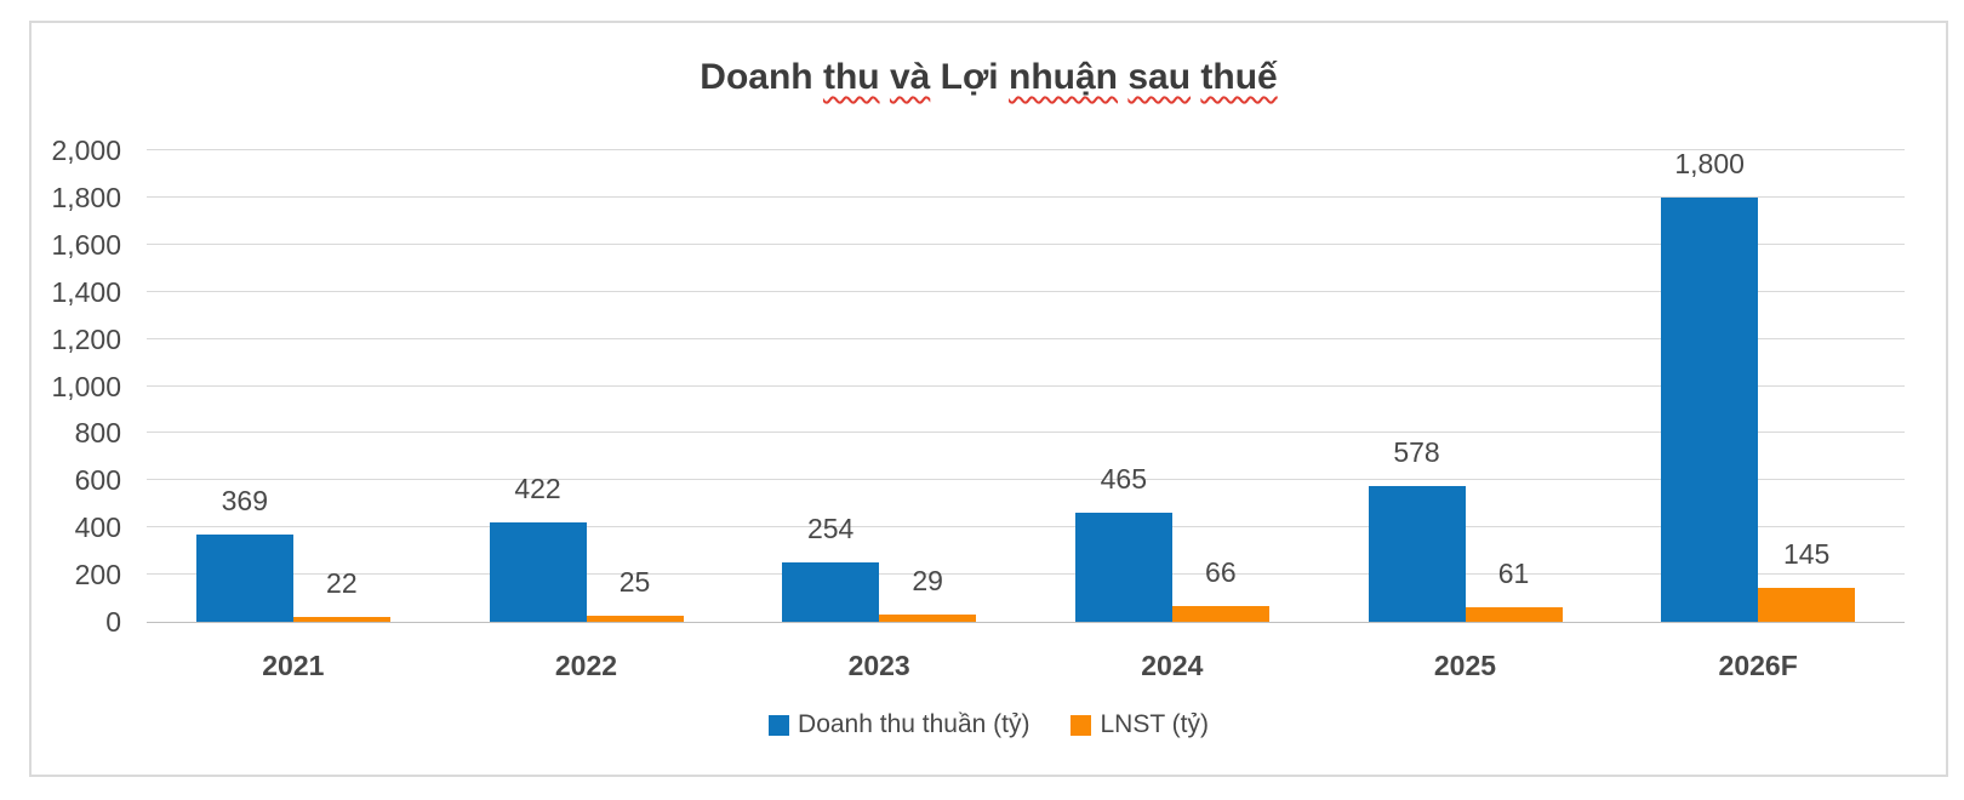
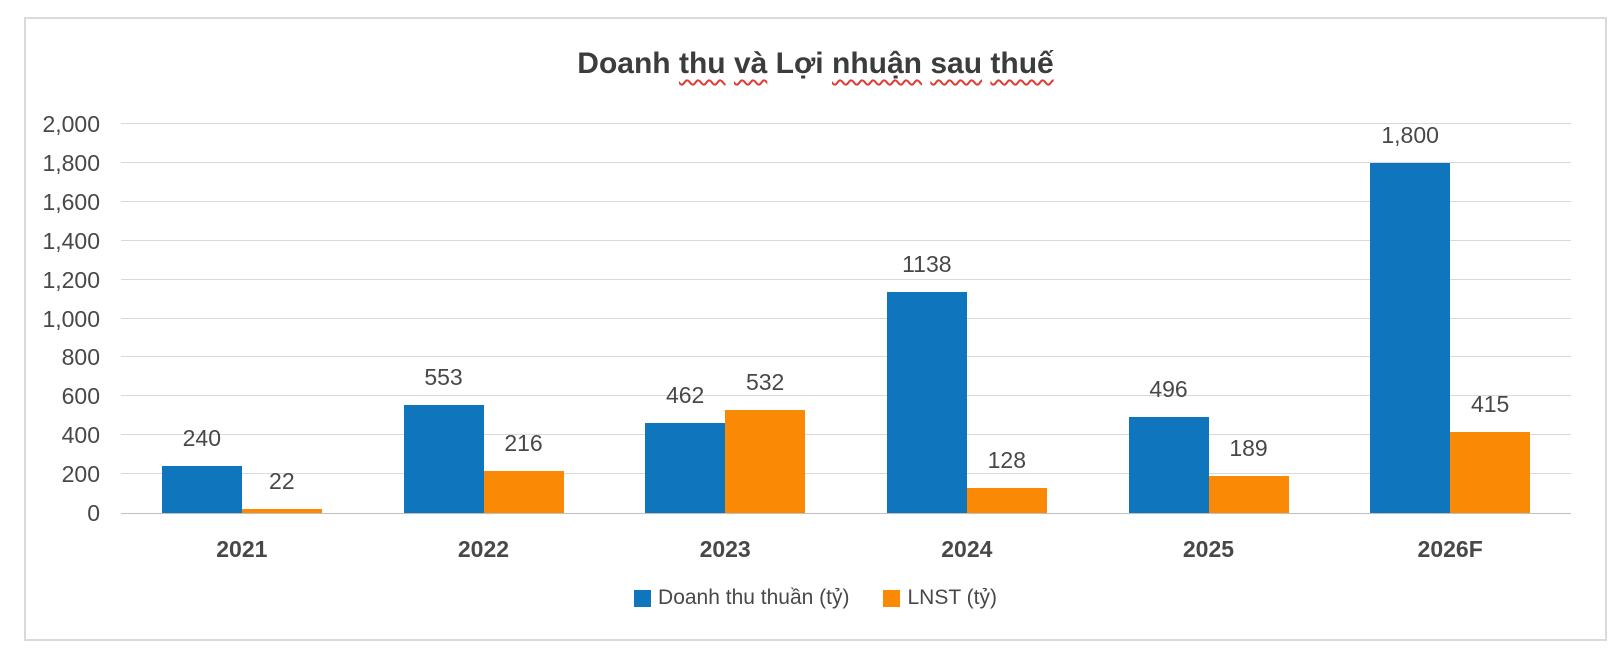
Doanh thu thuần (tỷ)/2021: 369 -> 240
Doanh thu thuần (tỷ)/2022: 422 -> 553
LNST (tỷ)/2022: 25 -> 216
Doanh thu thuần (tỷ)/2023: 254 -> 462
LNST (tỷ)/2023: 29 -> 532
Doanh thu thuần (tỷ)/2024: 465 -> 1138
LNST (tỷ)/2024: 66 -> 128
Doanh thu thuần (tỷ)/2025: 578 -> 496
LNST (tỷ)/2025: 61 -> 189
LNST (tỷ)/2026F: 145 -> 415
